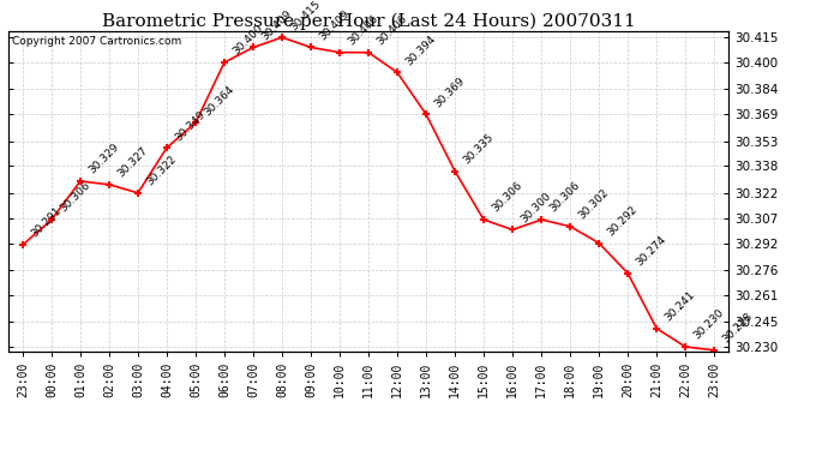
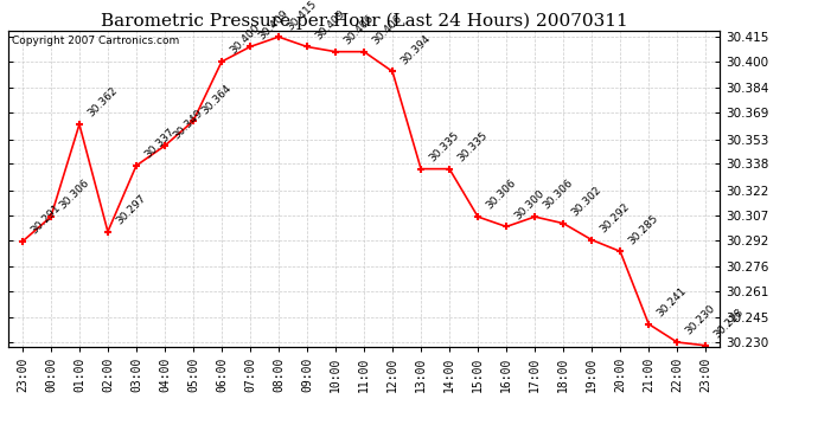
01:00: 30.329 -> 30.362
02:00: 30.327 -> 30.297
03:00: 30.322 -> 30.337
13:00: 30.369 -> 30.335
20:00: 30.274 -> 30.285
